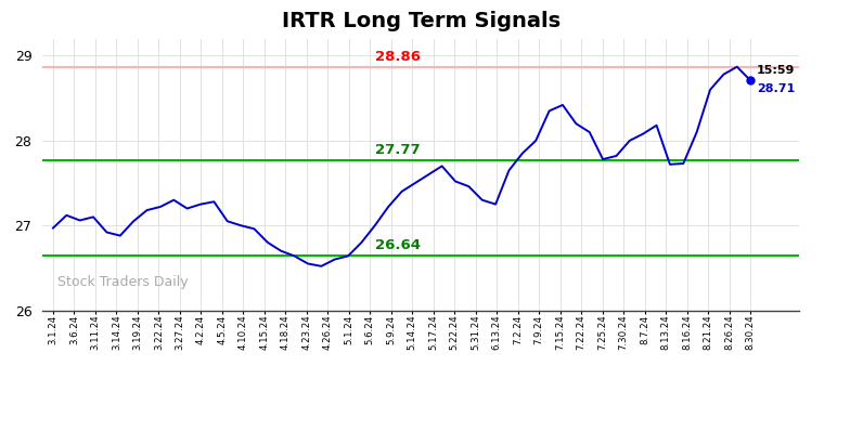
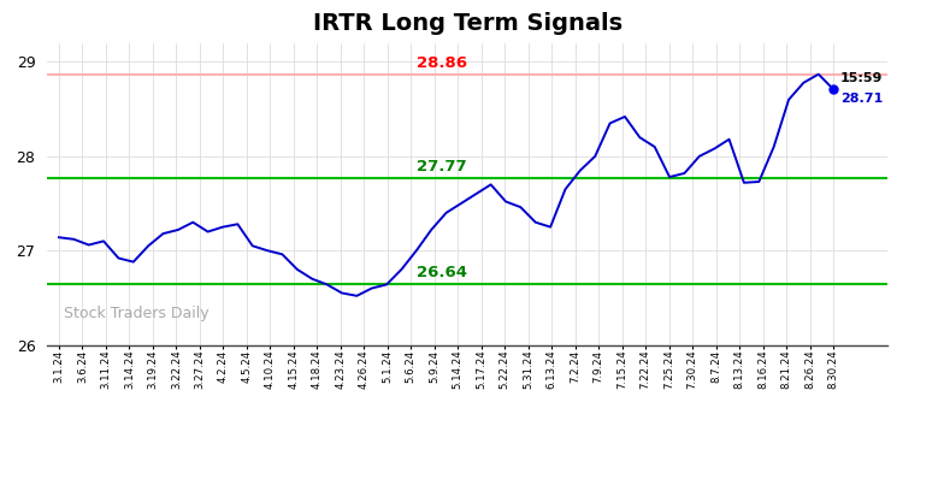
3.1.24: 26.97 -> 27.14
